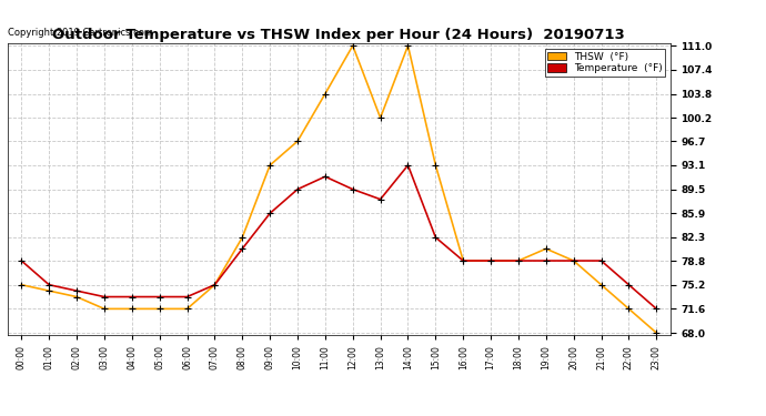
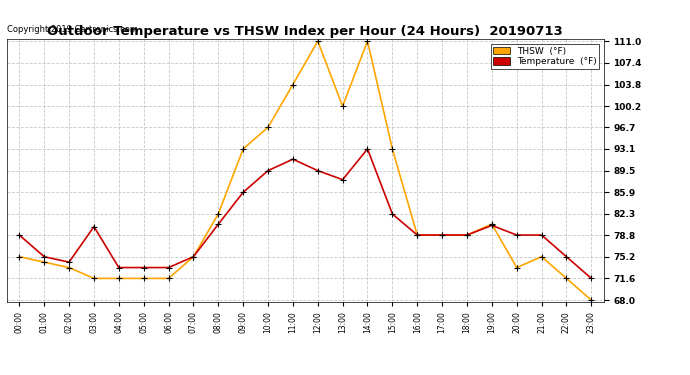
Temperature (°F)/03:00: 73.4 -> 80.2
Temperature (°F)/19:00: 78.8 -> 80.4
THSW (°F)/20:00: 78.8 -> 73.4
